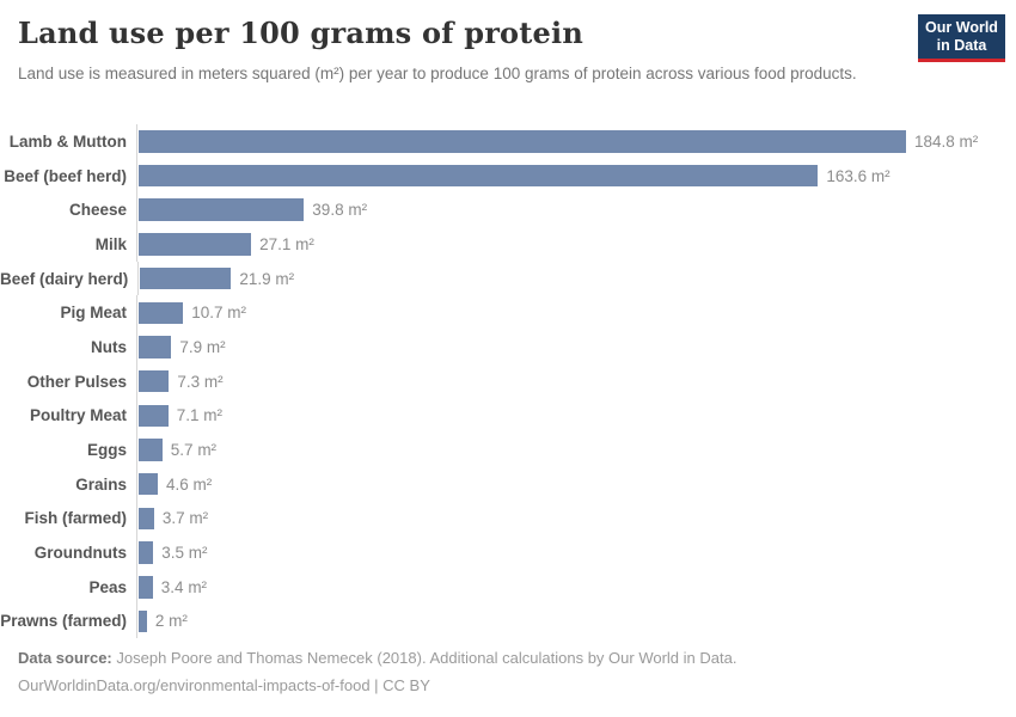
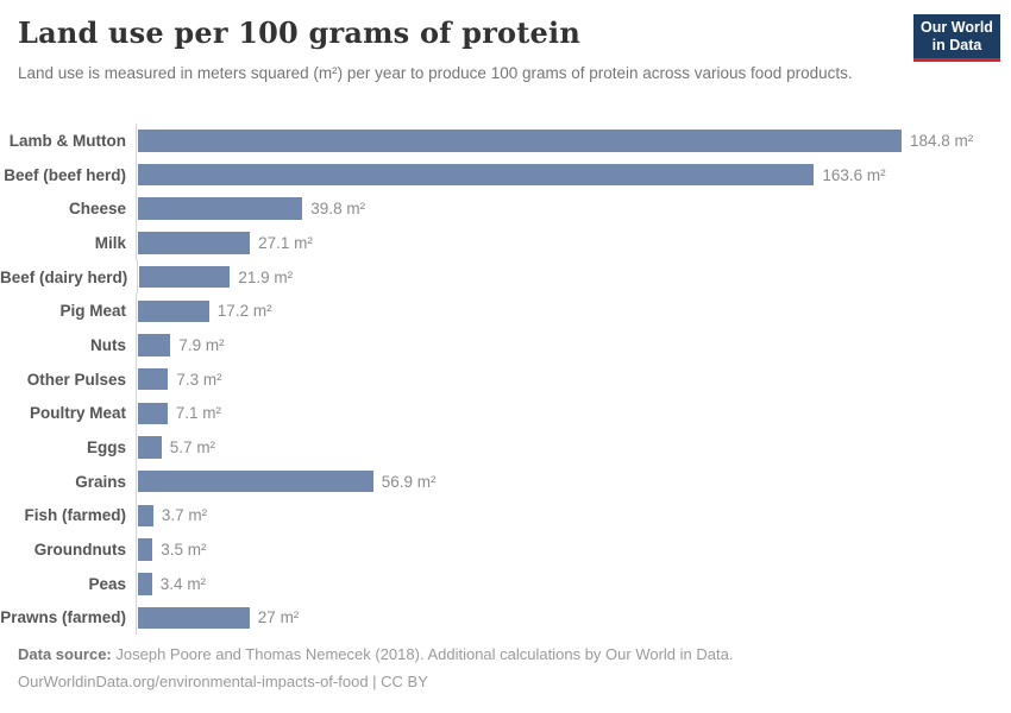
Pig Meat: 10.7 -> 17.2
Grains: 4.6 -> 56.9
Prawns (farmed): 2 -> 27
